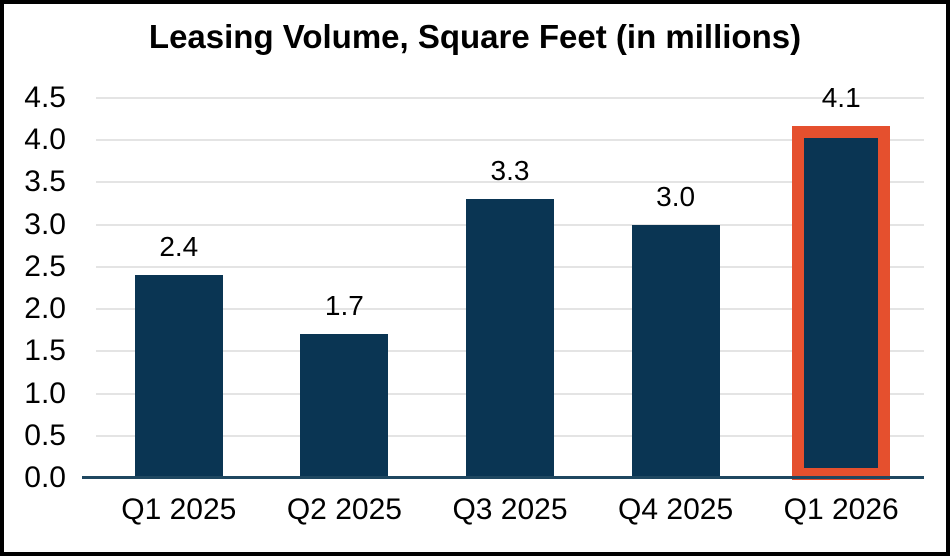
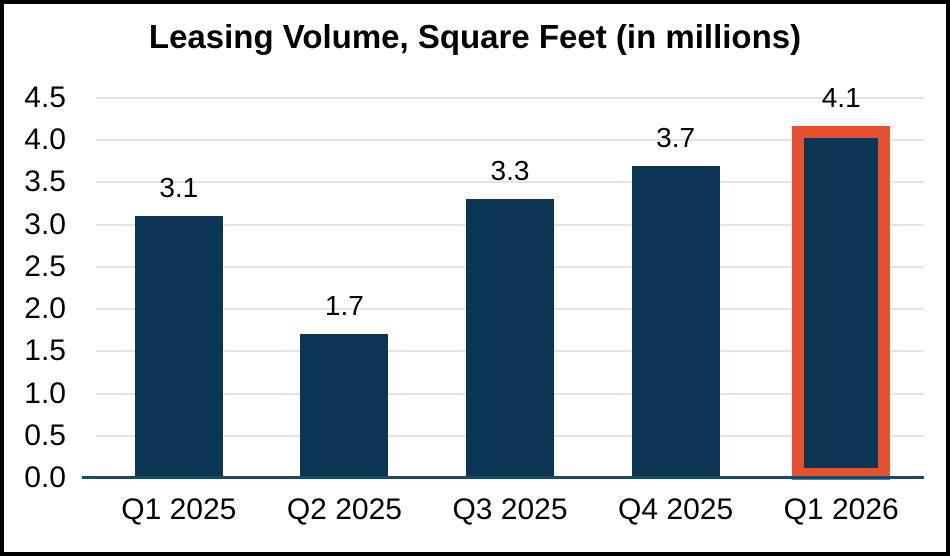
Q1 2025: 2.4 -> 3.1
Q4 2025: 3.0 -> 3.7
